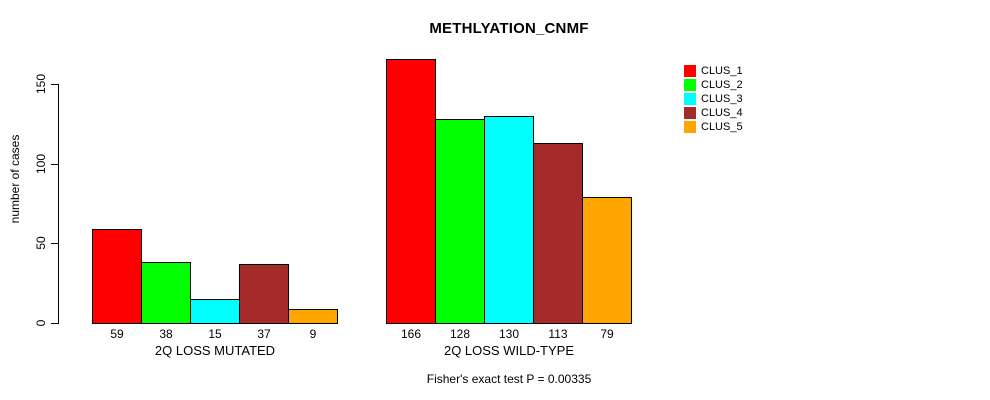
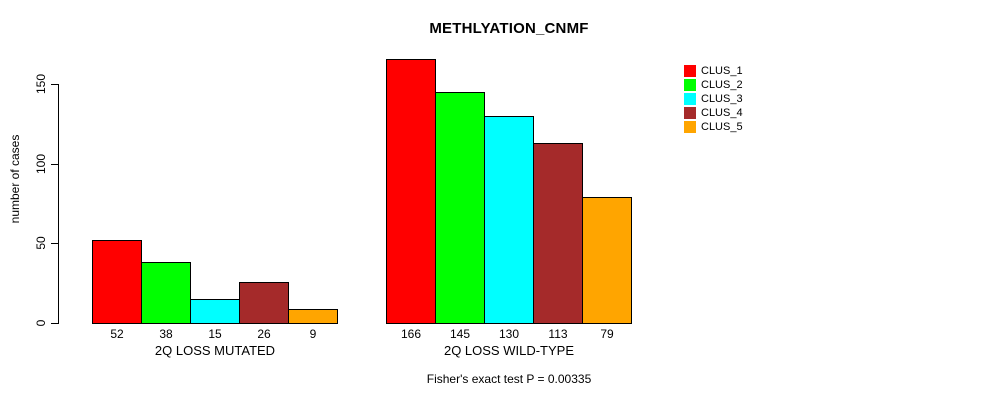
CLUS_1/2Q LOSS MUTATED: 59 -> 52
CLUS_4/2Q LOSS MUTATED: 37 -> 26
CLUS_2/2Q LOSS WILD-TYPE: 128 -> 145
